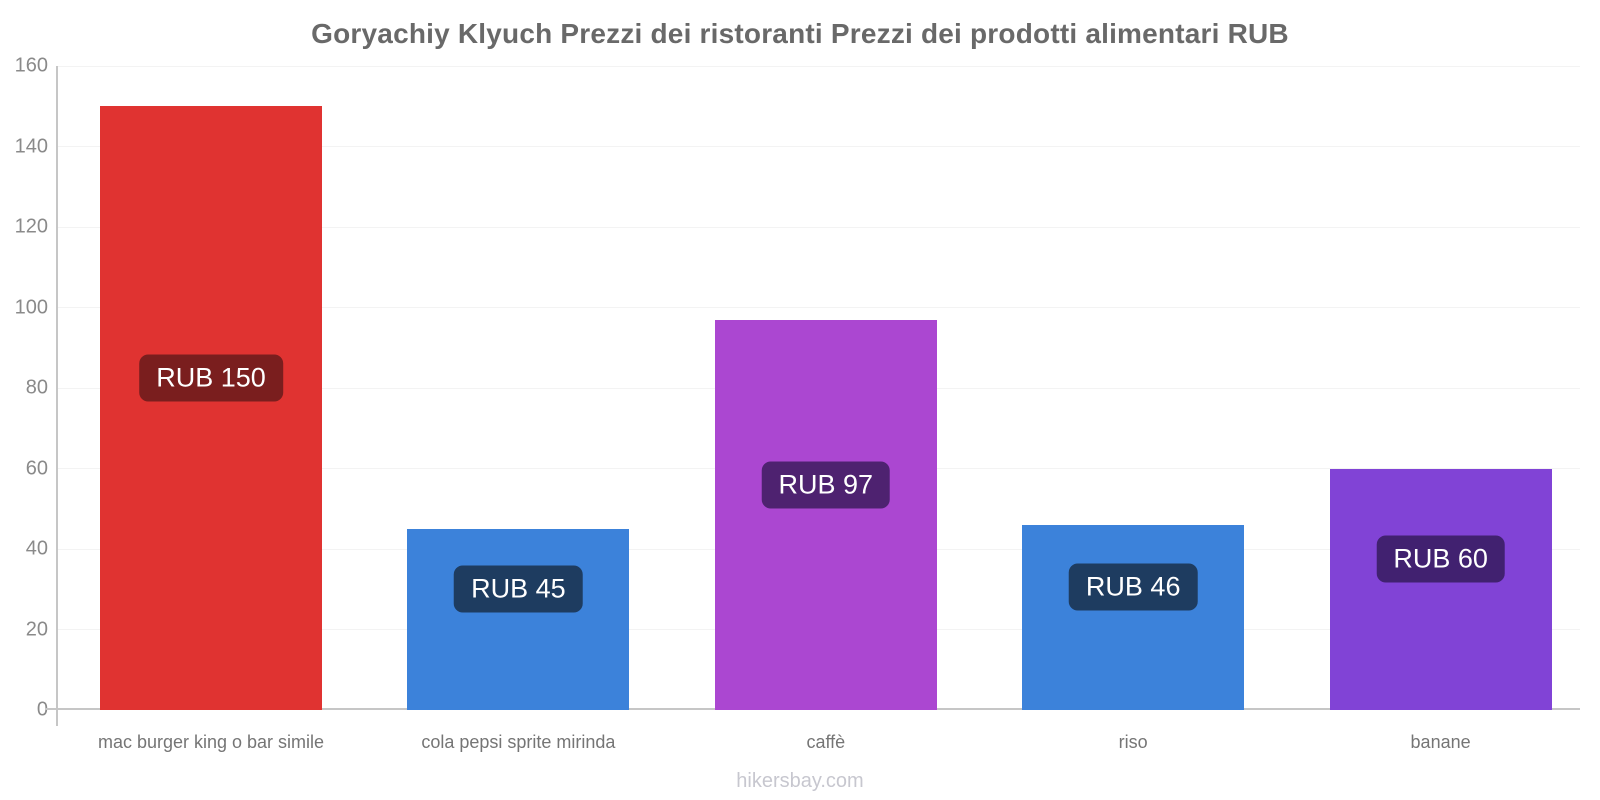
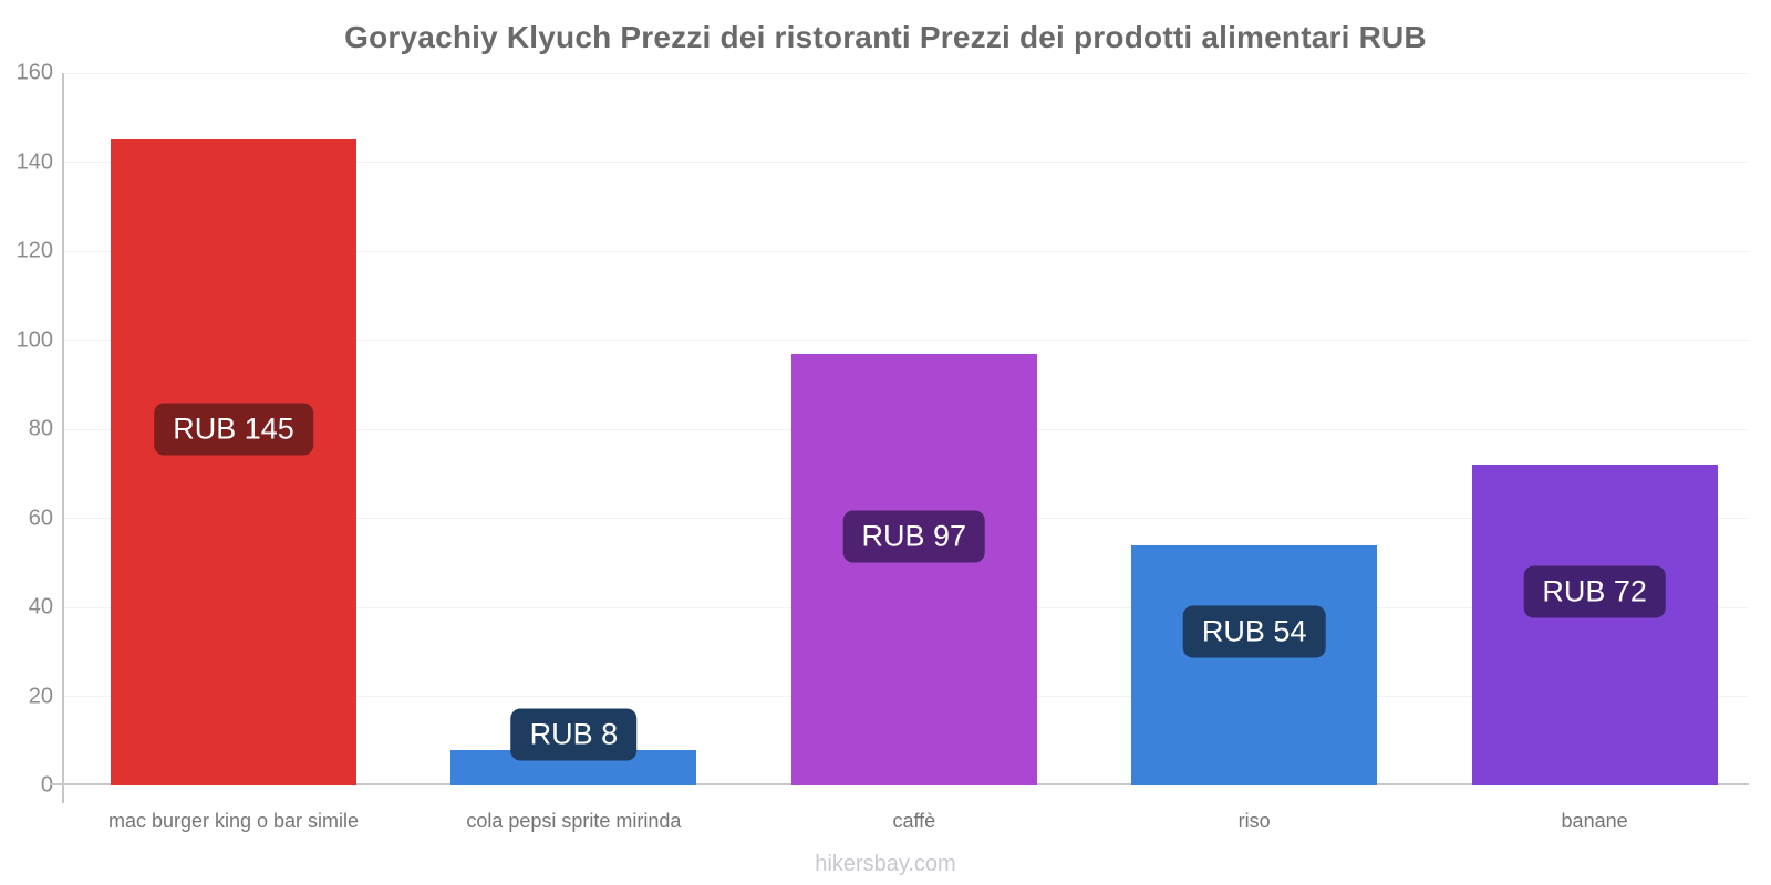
mac burger king o bar simile: 150 -> 145
cola pepsi sprite mirinda: 45 -> 8
riso: 46 -> 54
banane: 60 -> 72
